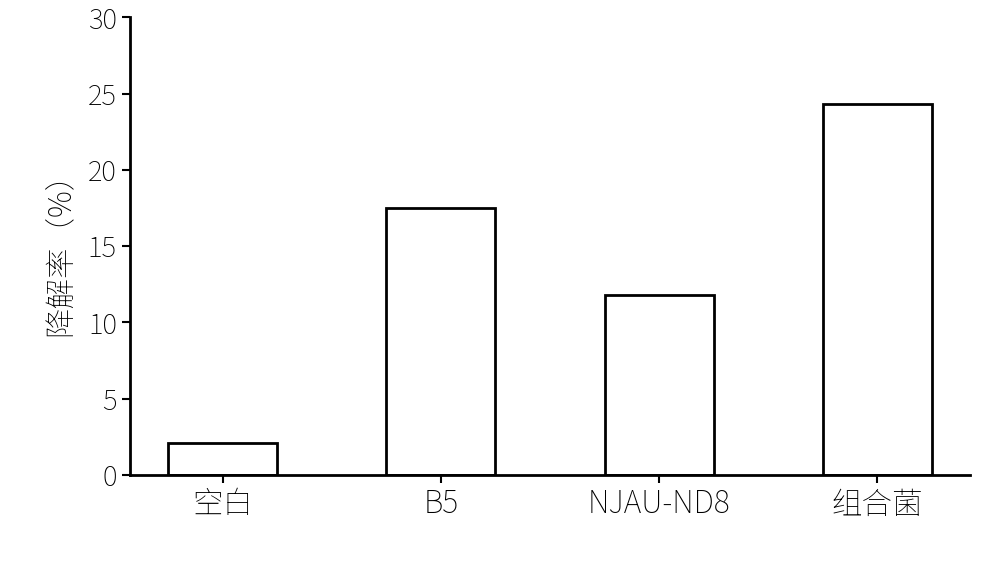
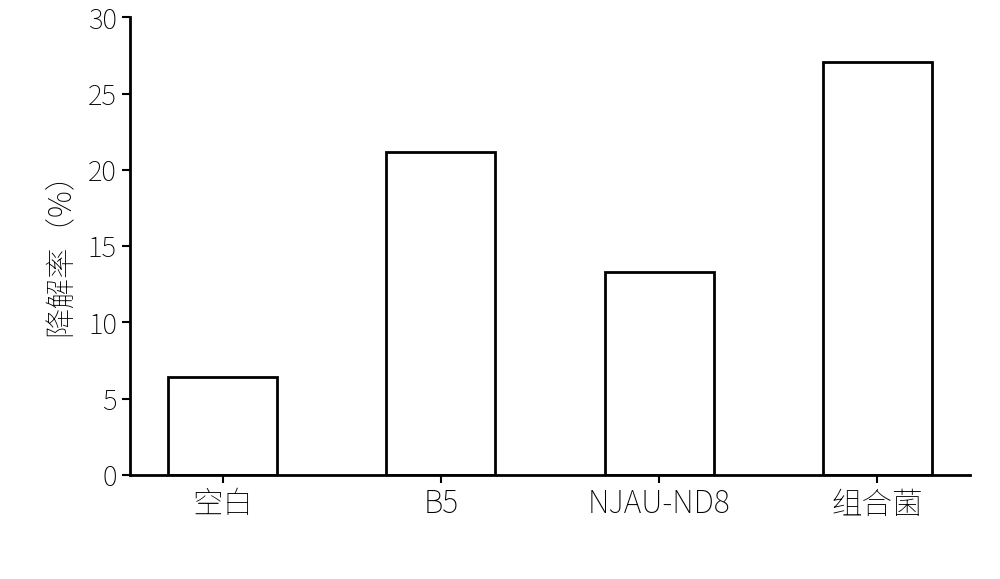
空白: 2.1 -> 6.4
B5: 17.5 -> 21.2
NJAU-ND8: 11.8 -> 13.3
组合菌: 24.3 -> 27.1
